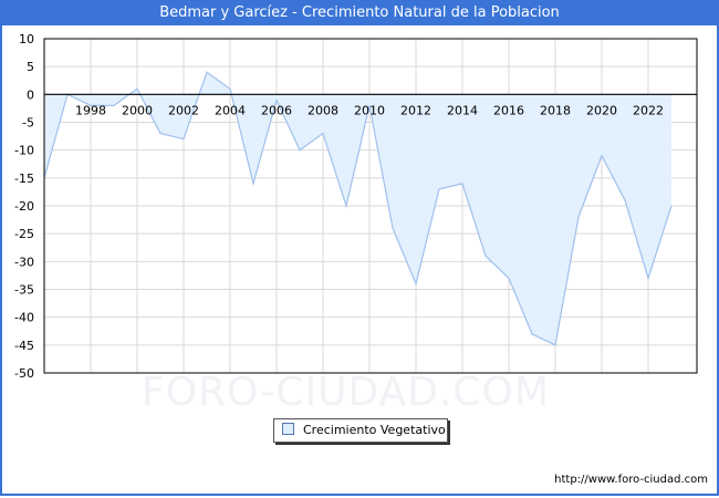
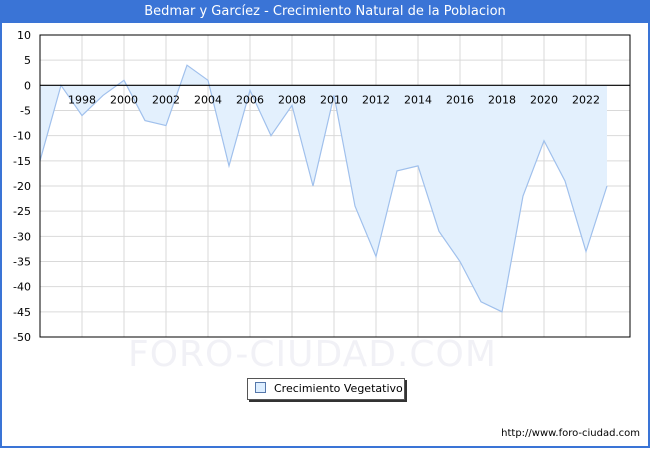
1998: -2 -> -6
2008: -7 -> -4
2016: -33 -> -35
